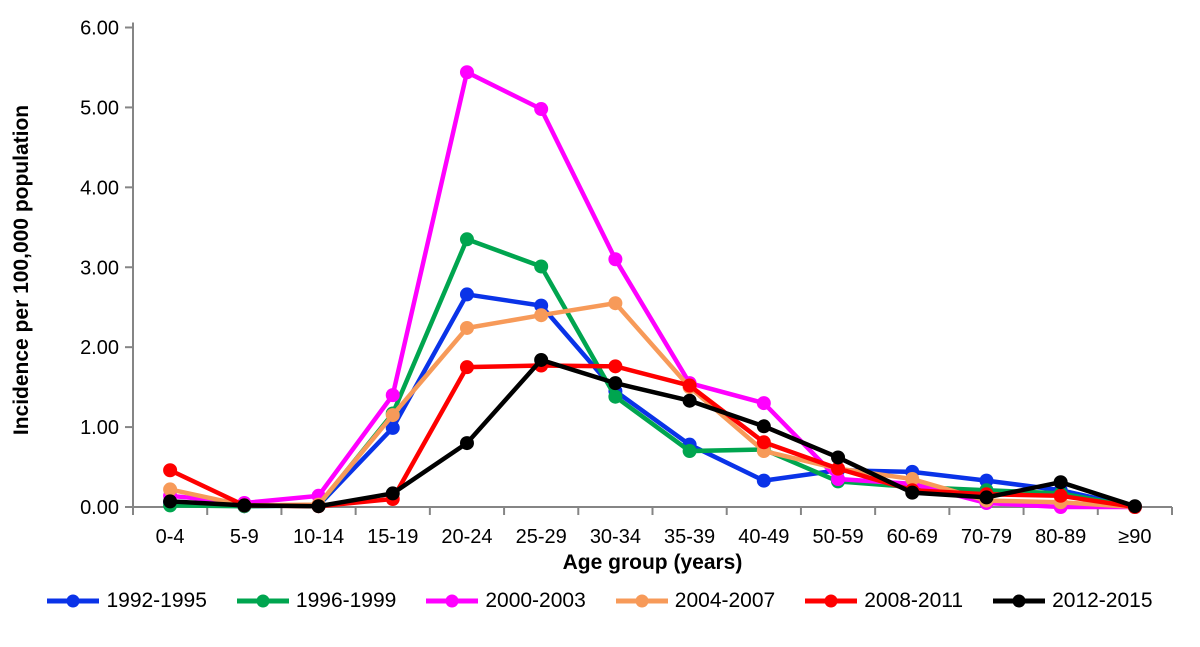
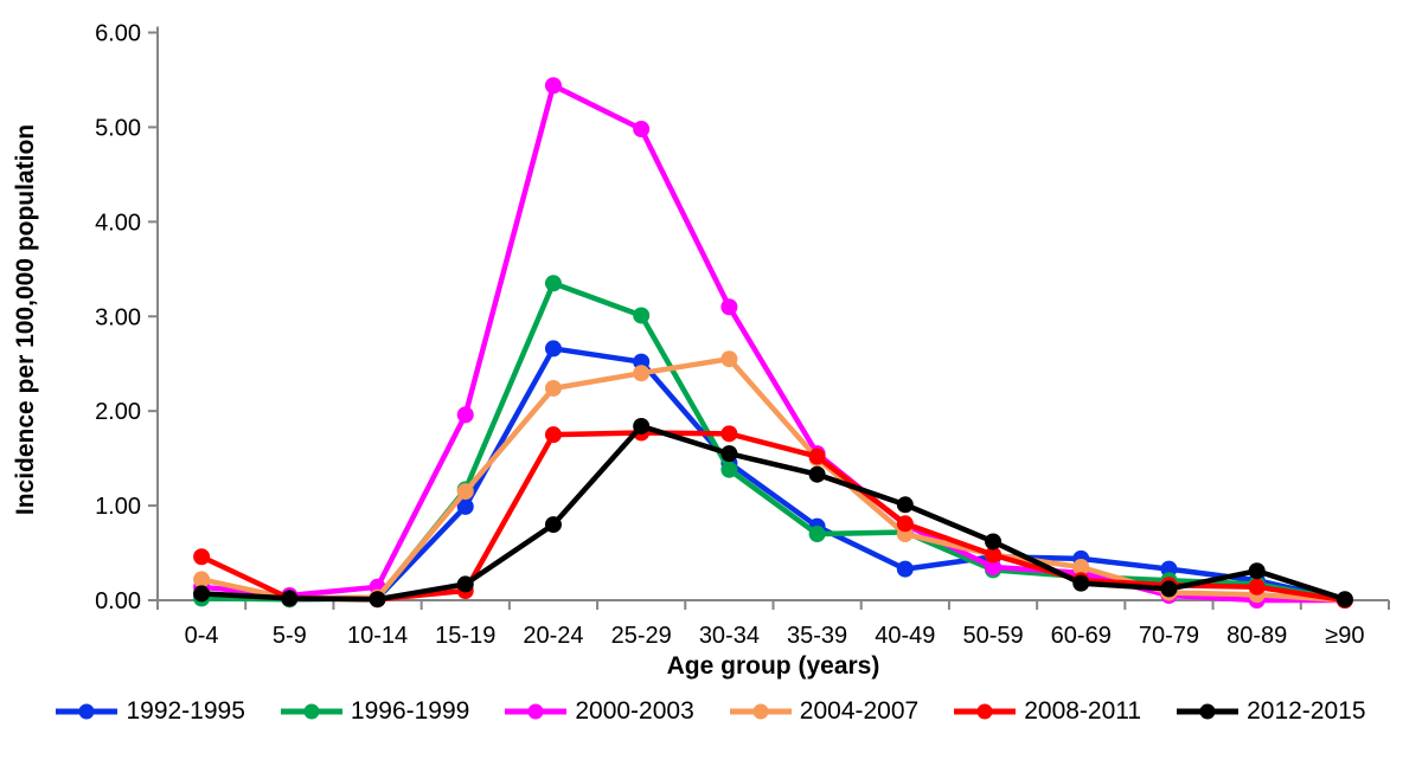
2000-2003/15-19: 1.4 -> 2.0
2000-2003/40-49: 1.3 -> 0.8
